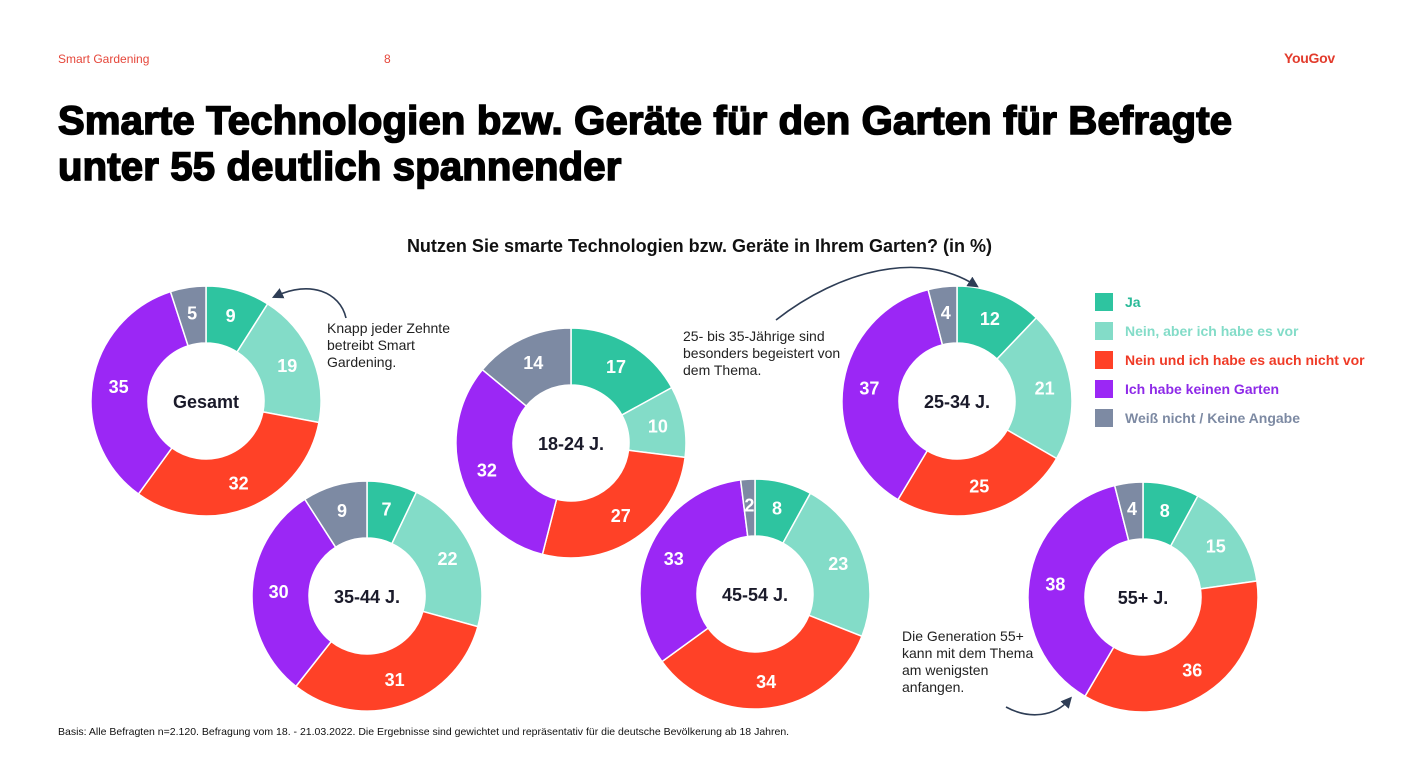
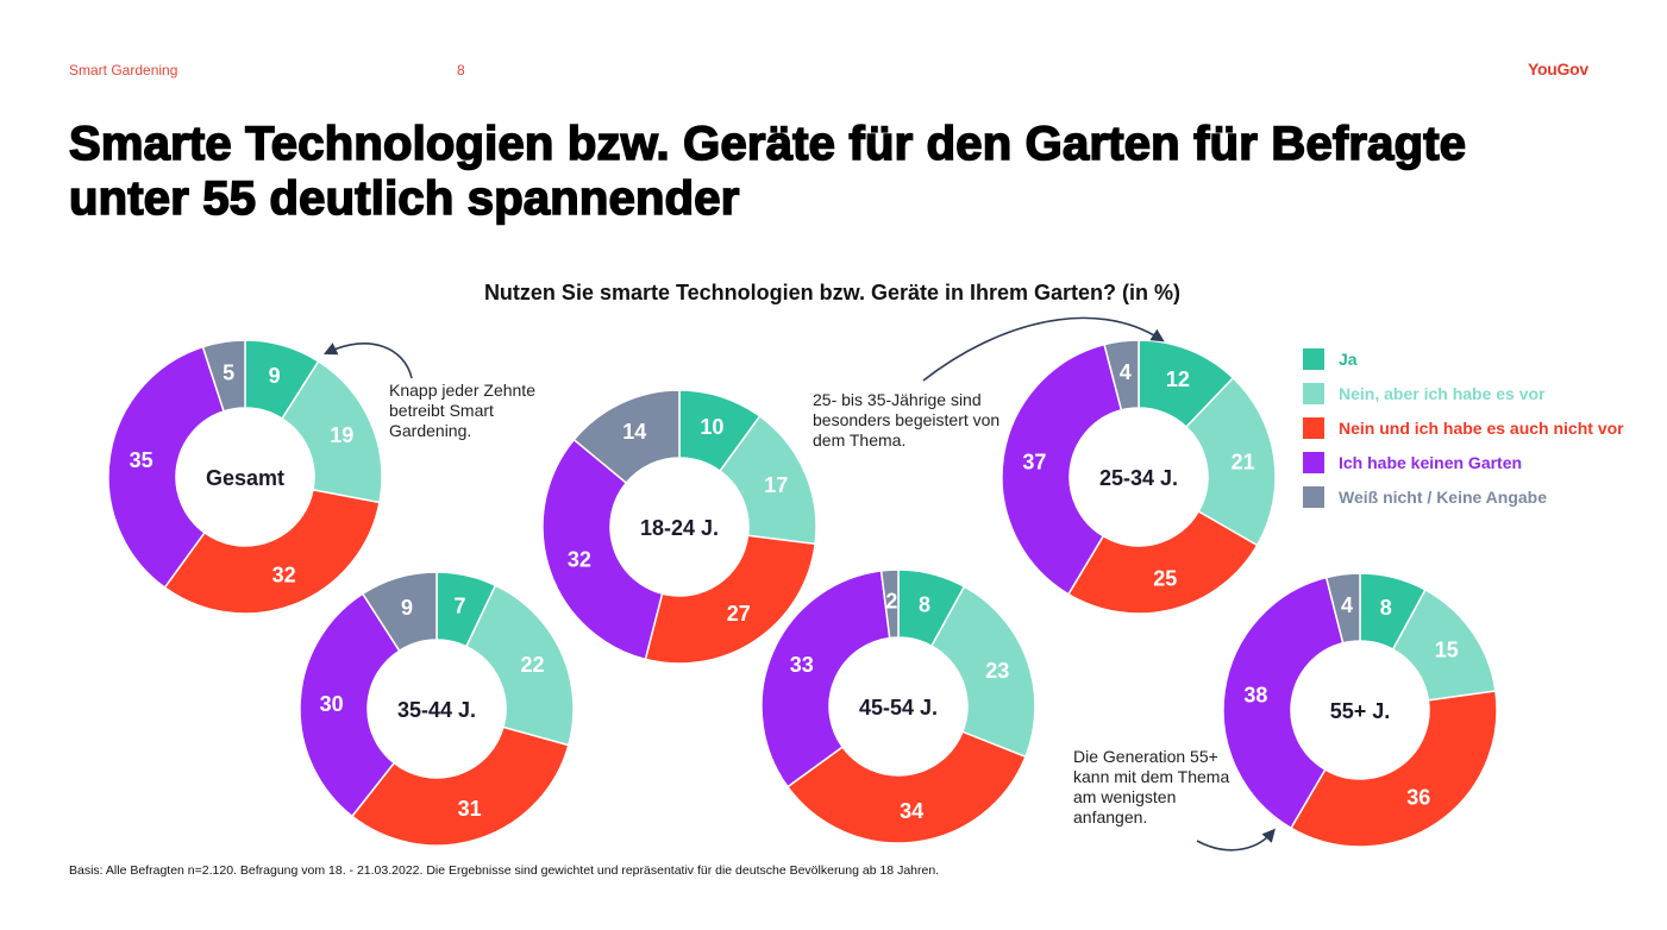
18-24 J./Ja: 17 -> 10
18-24 J./Nein, aber ich habe es vor: 10 -> 17
